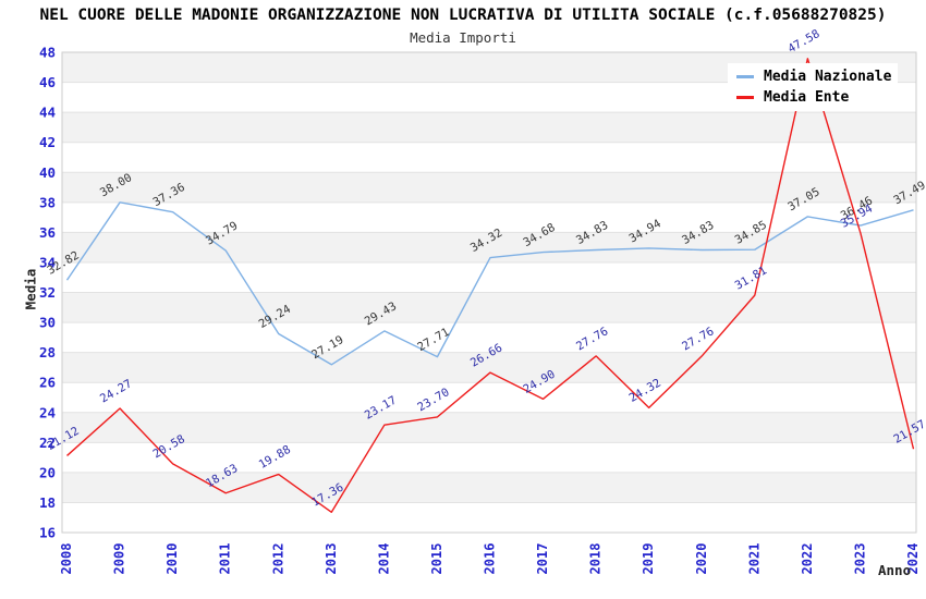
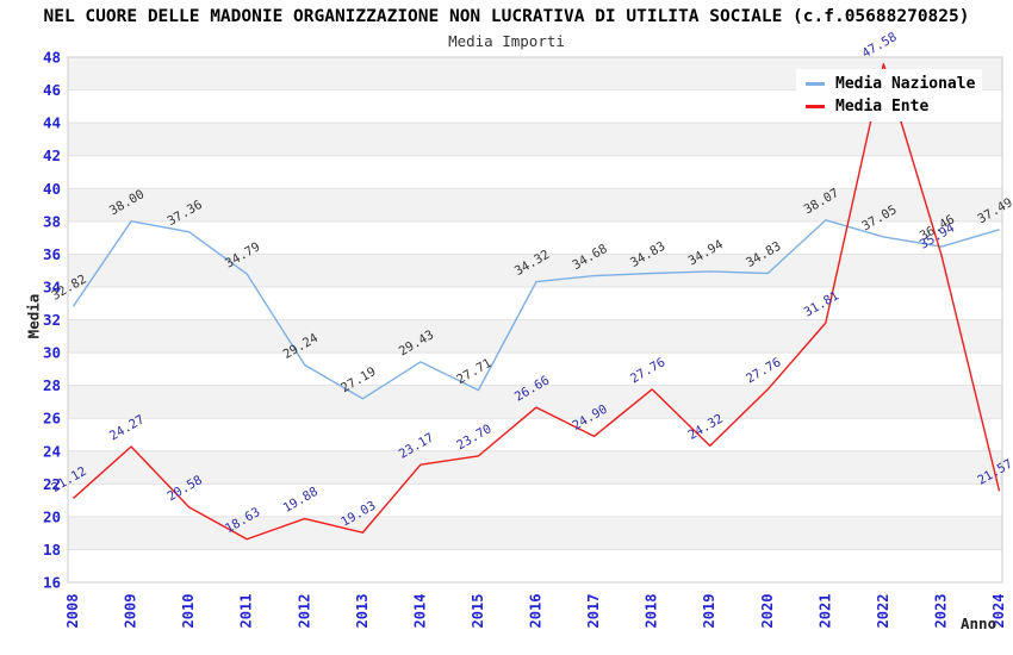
Media Ente/2013: 17.36 -> 19.03
Media Nazionale/2021: 34.85 -> 38.07
